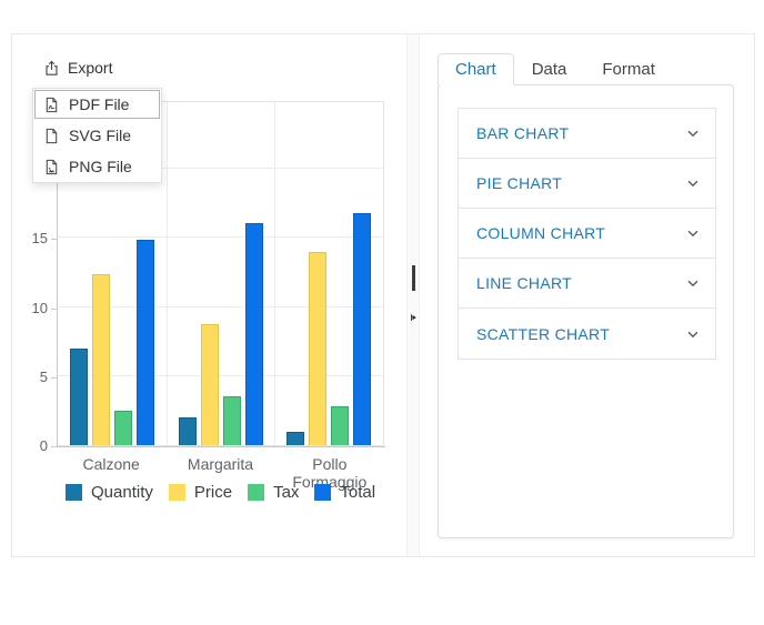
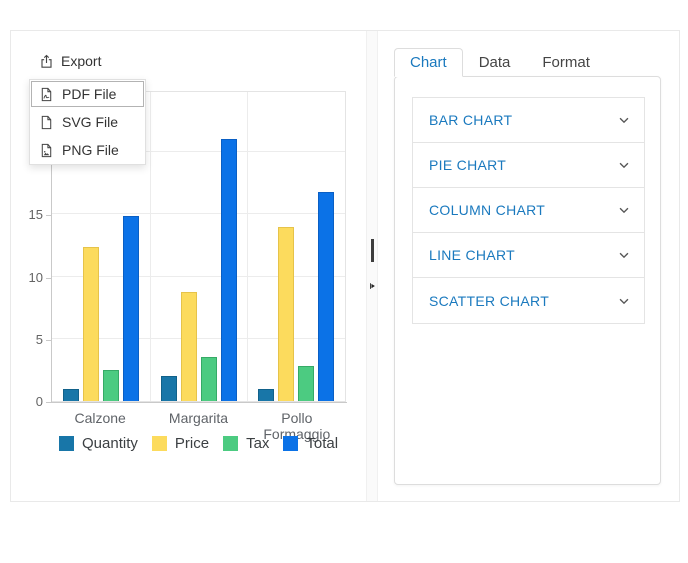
Quantity/Calzone: 7 -> 1
Total/Margarita: 16.1 -> 21.1
